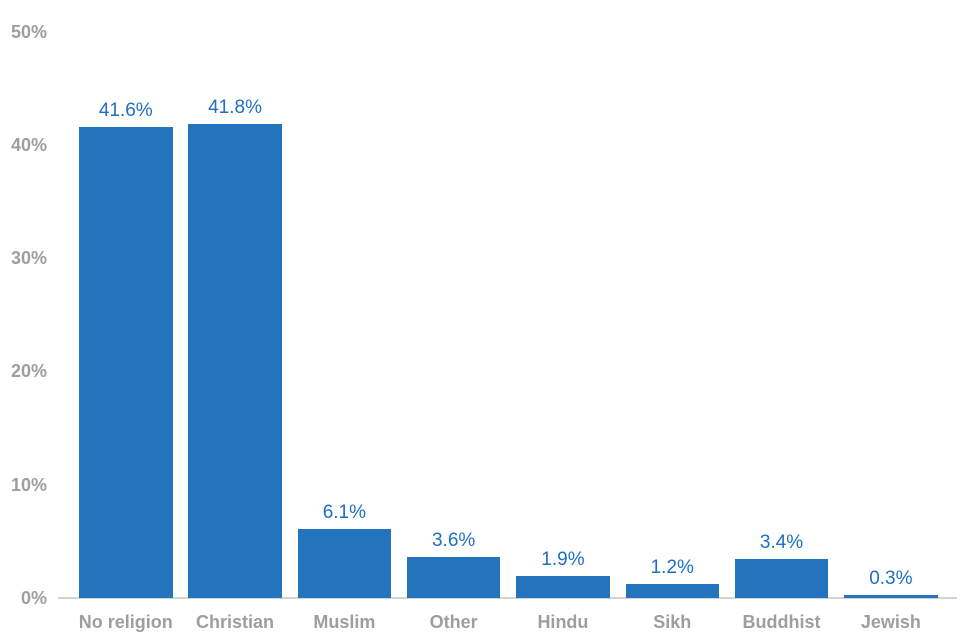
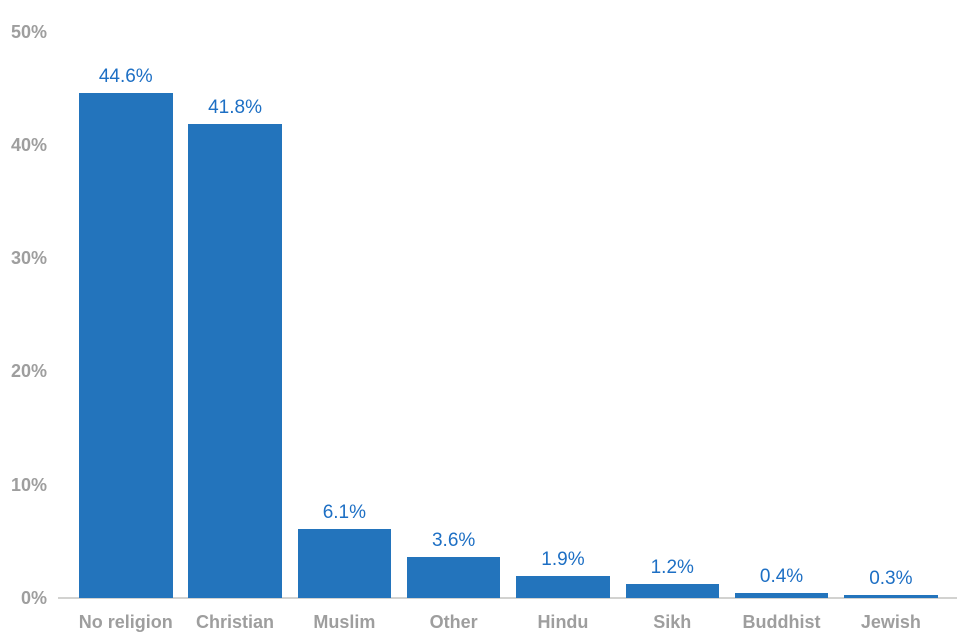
No religion: 41.6% -> 44.6%
Buddhist: 3.4% -> 0.4%
